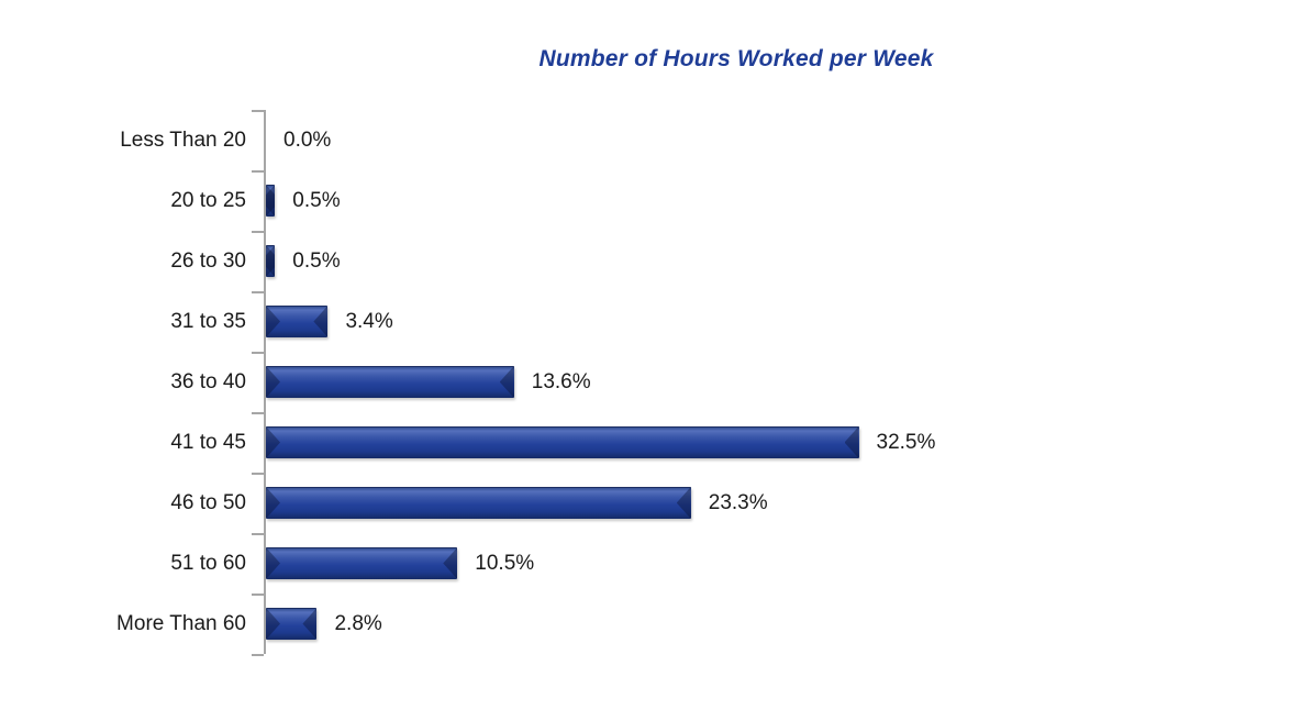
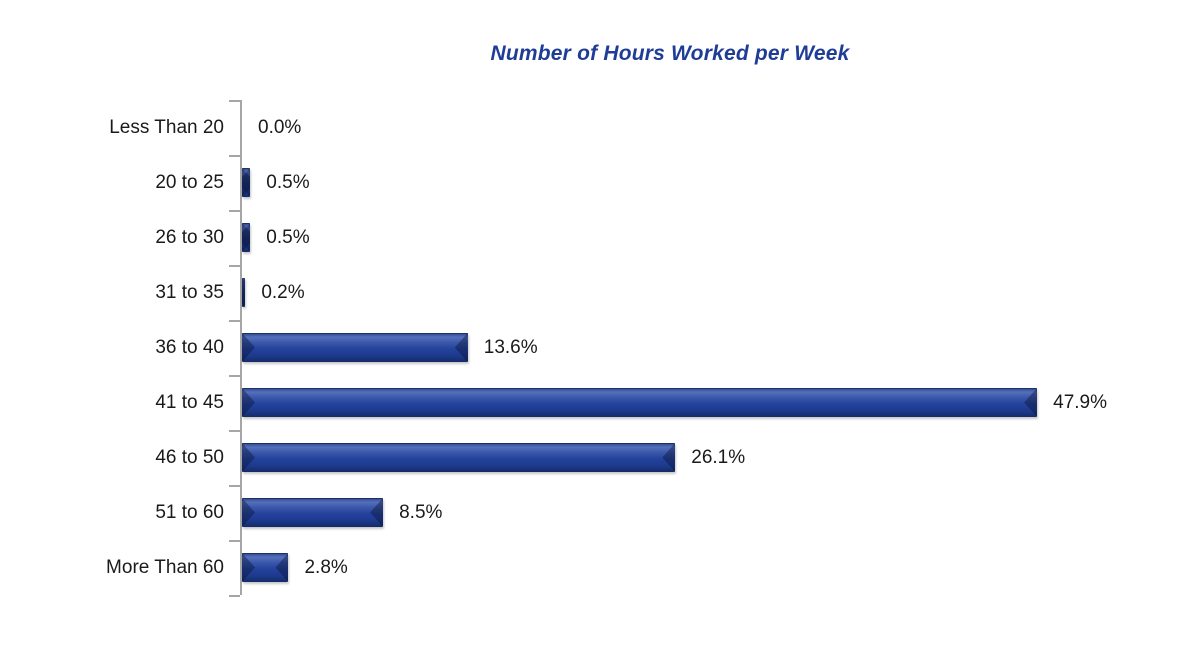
31 to 35: 3.4% -> 0.2%
41 to 45: 32.5% -> 47.9%
46 to 50: 23.3% -> 26.1%
51 to 60: 10.5% -> 8.5%
